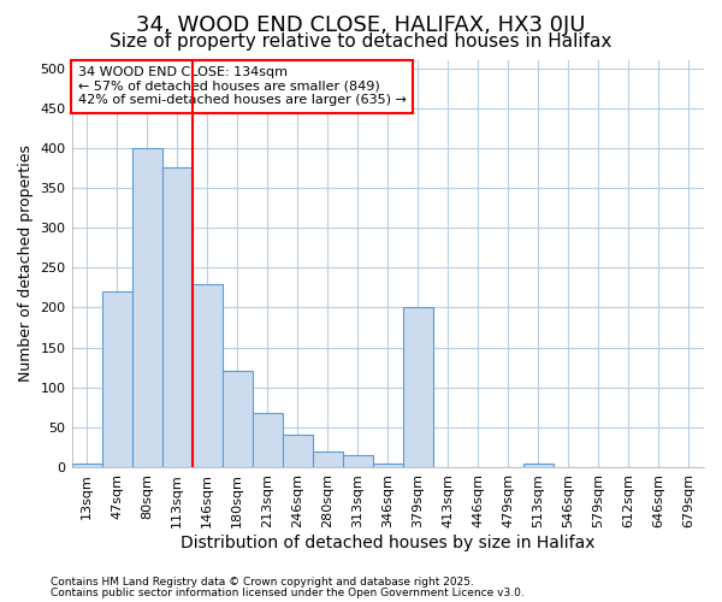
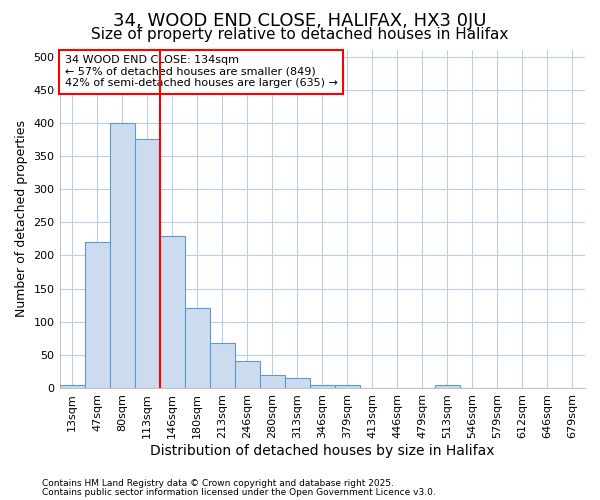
379sqm: 200 -> 5
